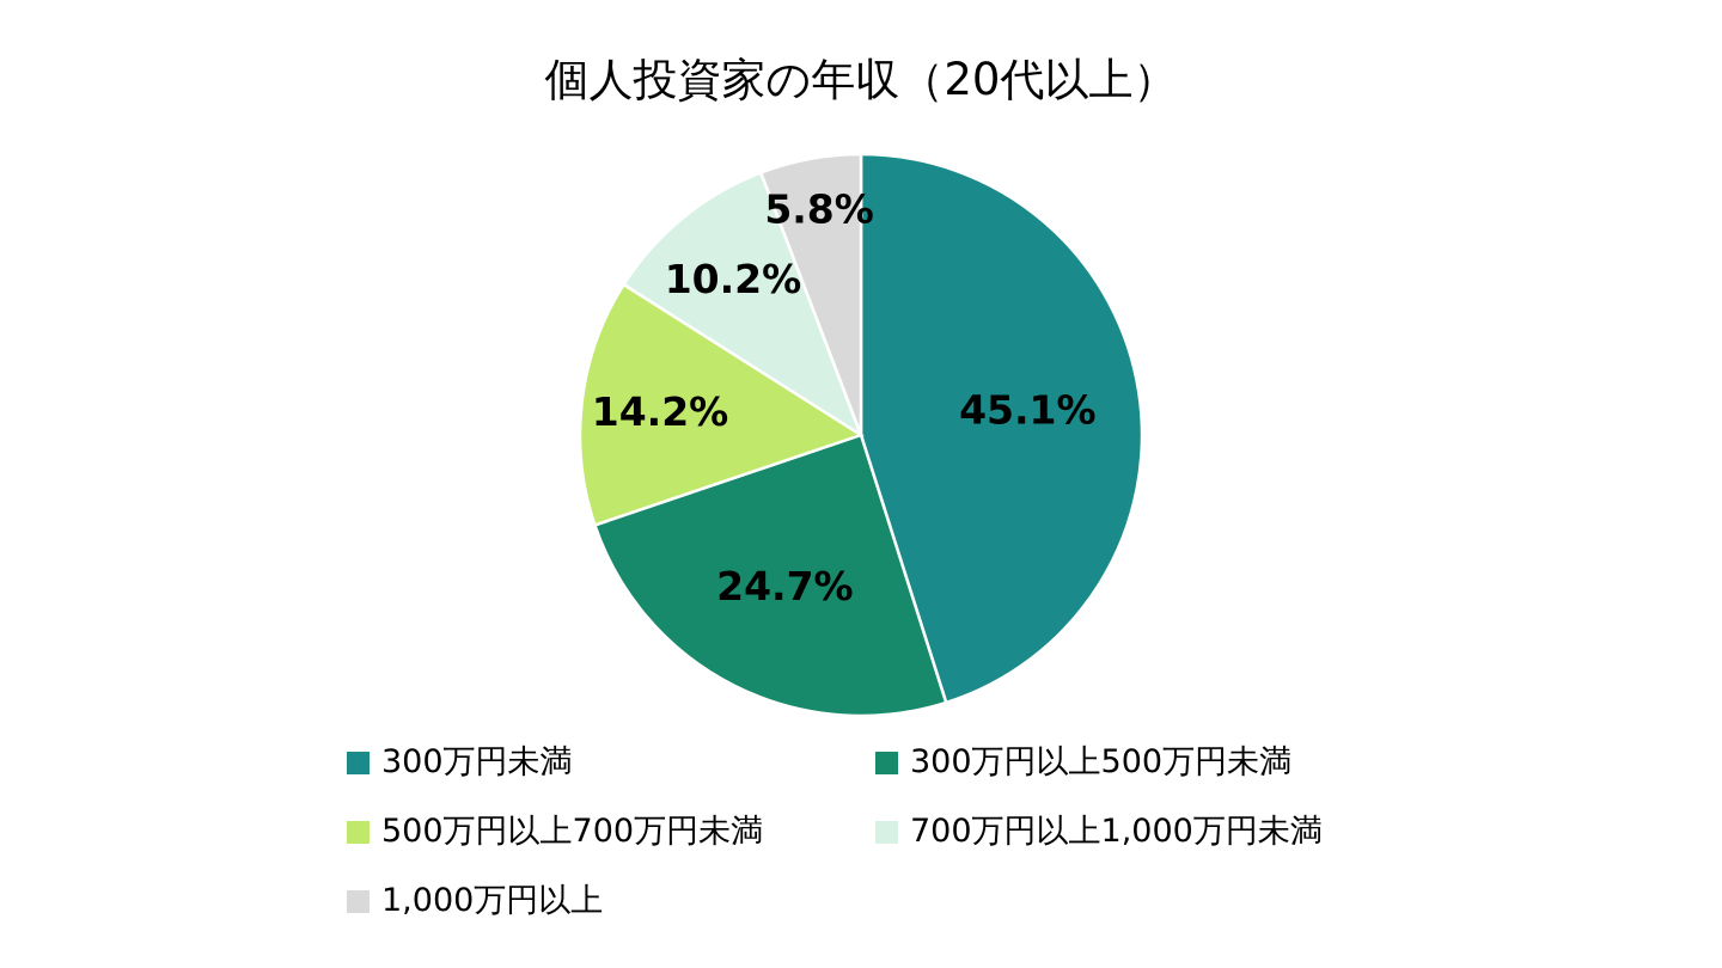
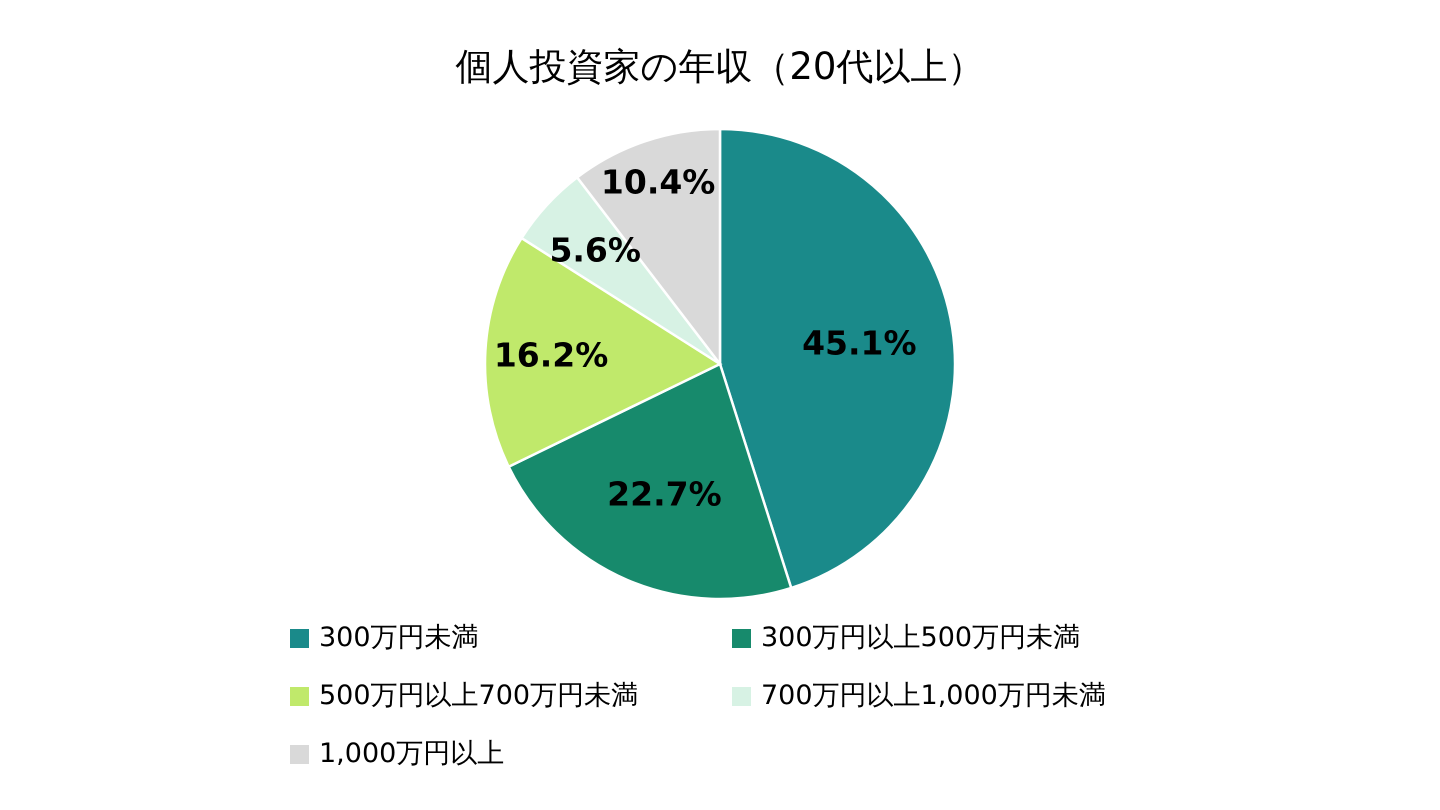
300万円以上500万円未満: 24.7% -> 22.7%
500万円以上700万円未満: 14.2% -> 16.2%
700万円以上1,000万円未満: 10.2% -> 5.6%
1,000万円以上: 5.8% -> 10.4%
